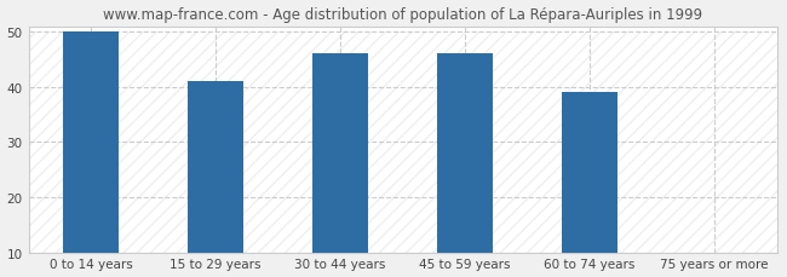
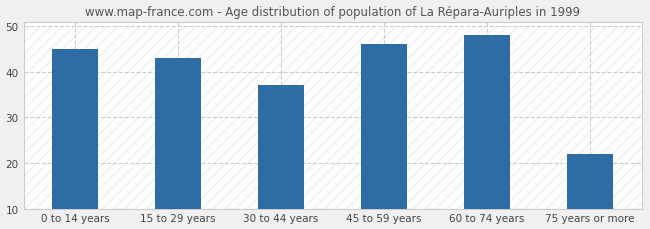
0 to 14 years: 50 -> 45
15 to 29 years: 41 -> 43
30 to 44 years: 46 -> 37
60 to 74 years: 39 -> 48
75 years or more: 10 -> 22
